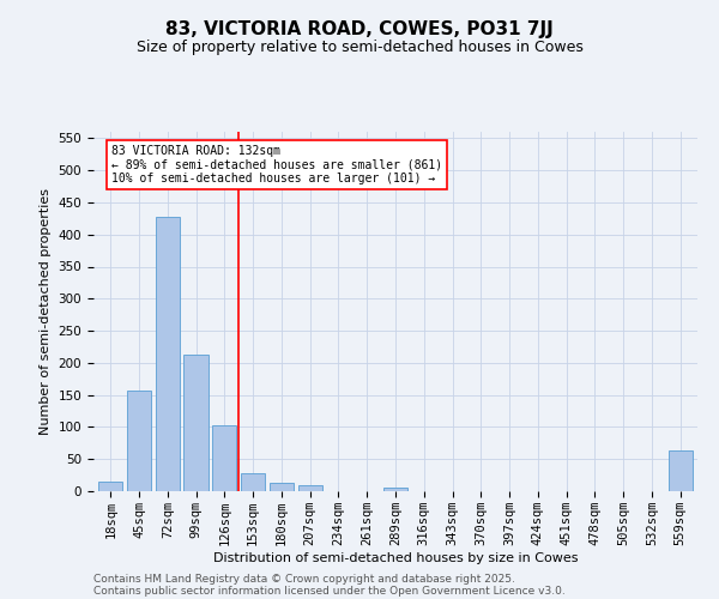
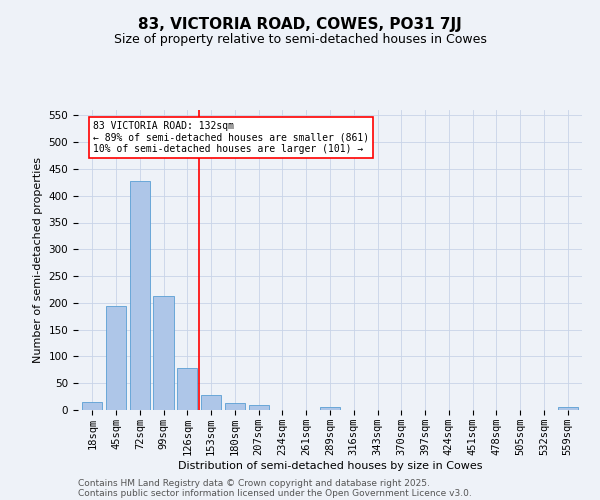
45sqm: 156 -> 195
126sqm: 102 -> 78
559sqm: 64 -> 5
